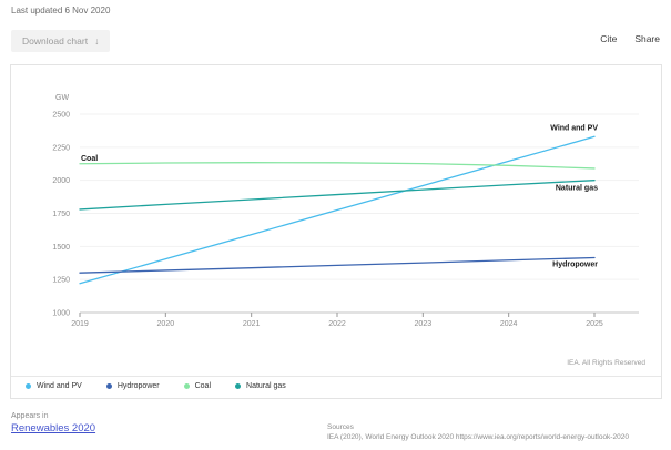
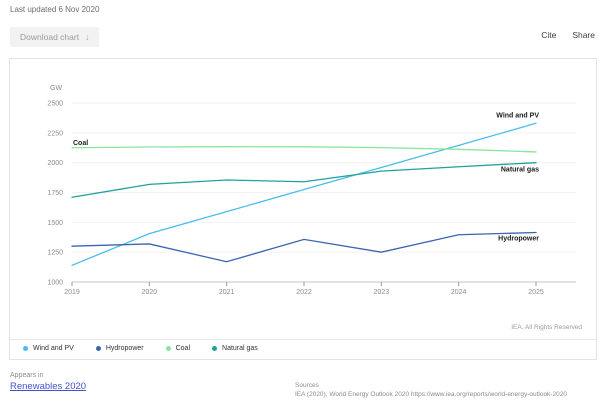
Wind and PV/2019: 1220 -> 1140
Natural gas/2019: 1780 -> 1710
Hydropower/2021: 1340 -> 1170
Natural gas/2022: 1890 -> 1840
Hydropower/2023: 1380 -> 1250
